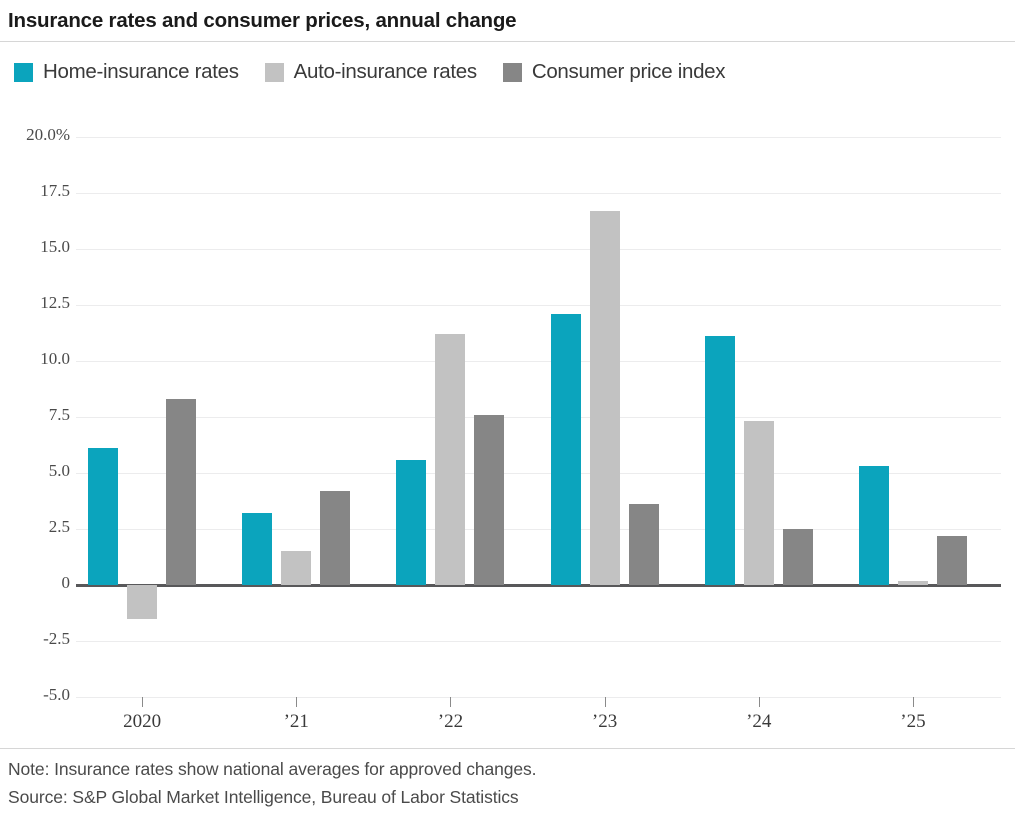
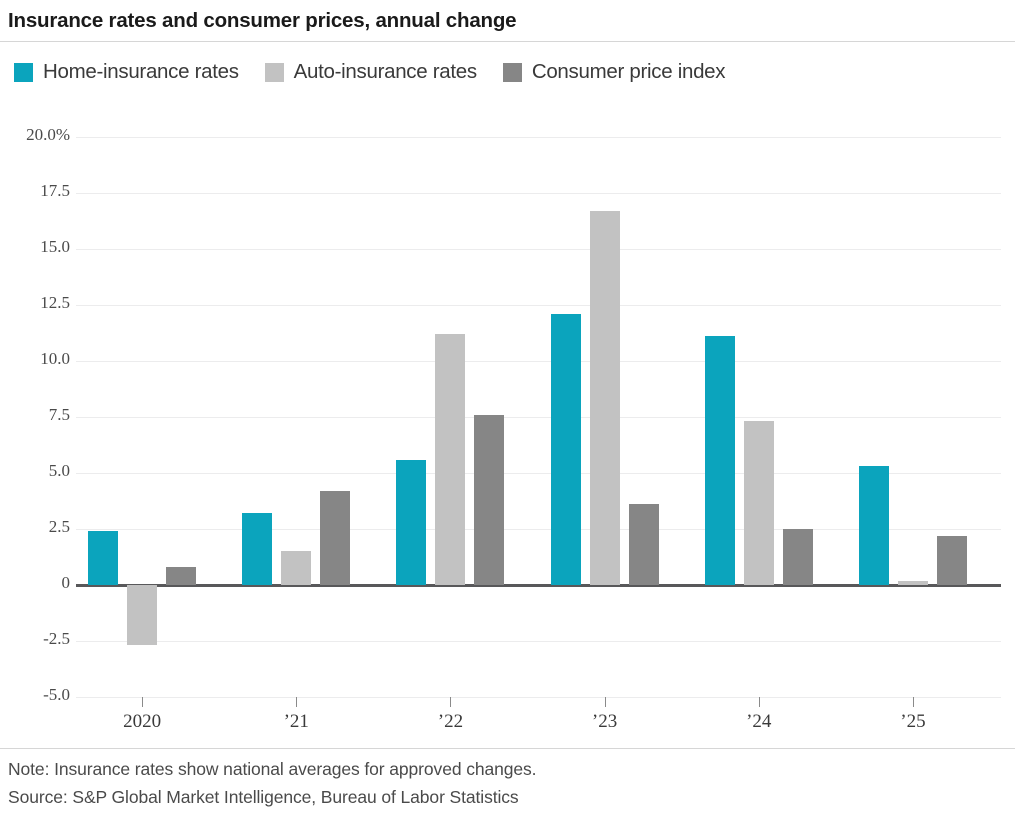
Home-insurance rates/2020: 6.1% -> 2.4%
Auto-insurance rates/2020: -1.5% -> -2.7%
Consumer price index/2020: 8.3% -> 0.8%
